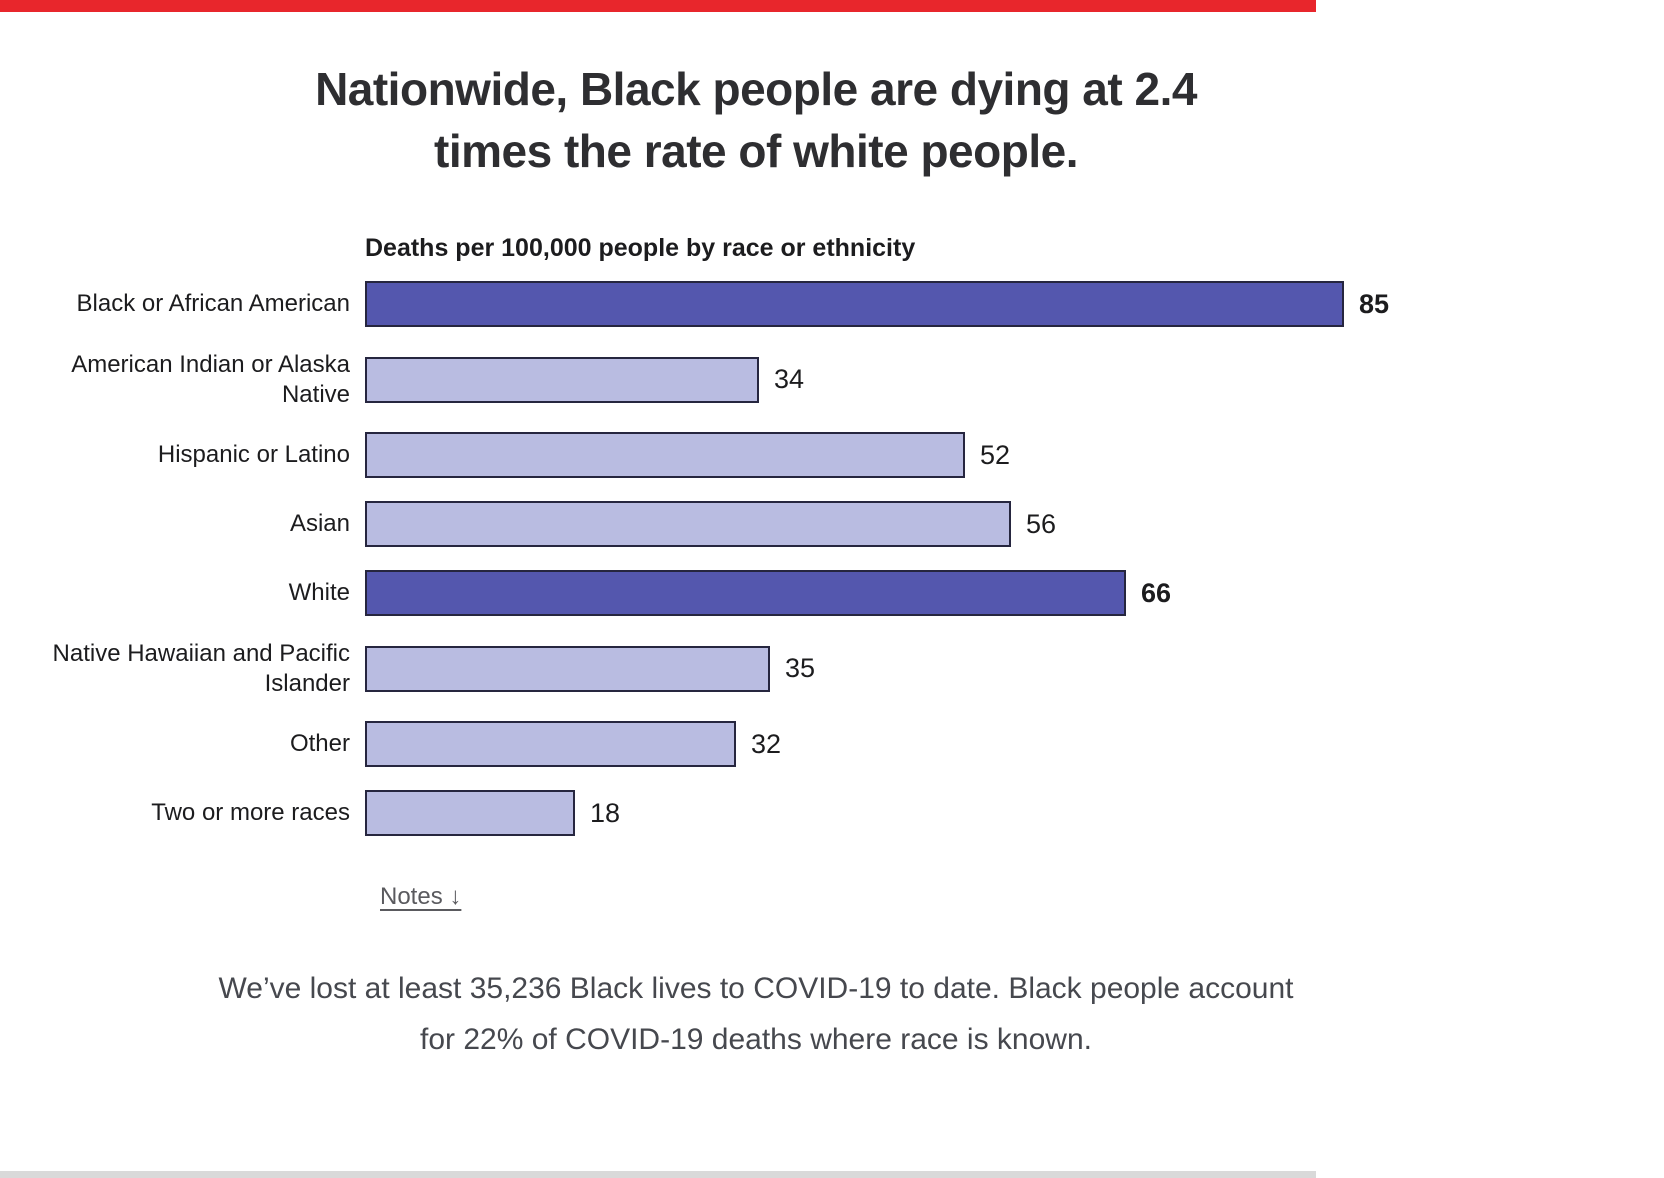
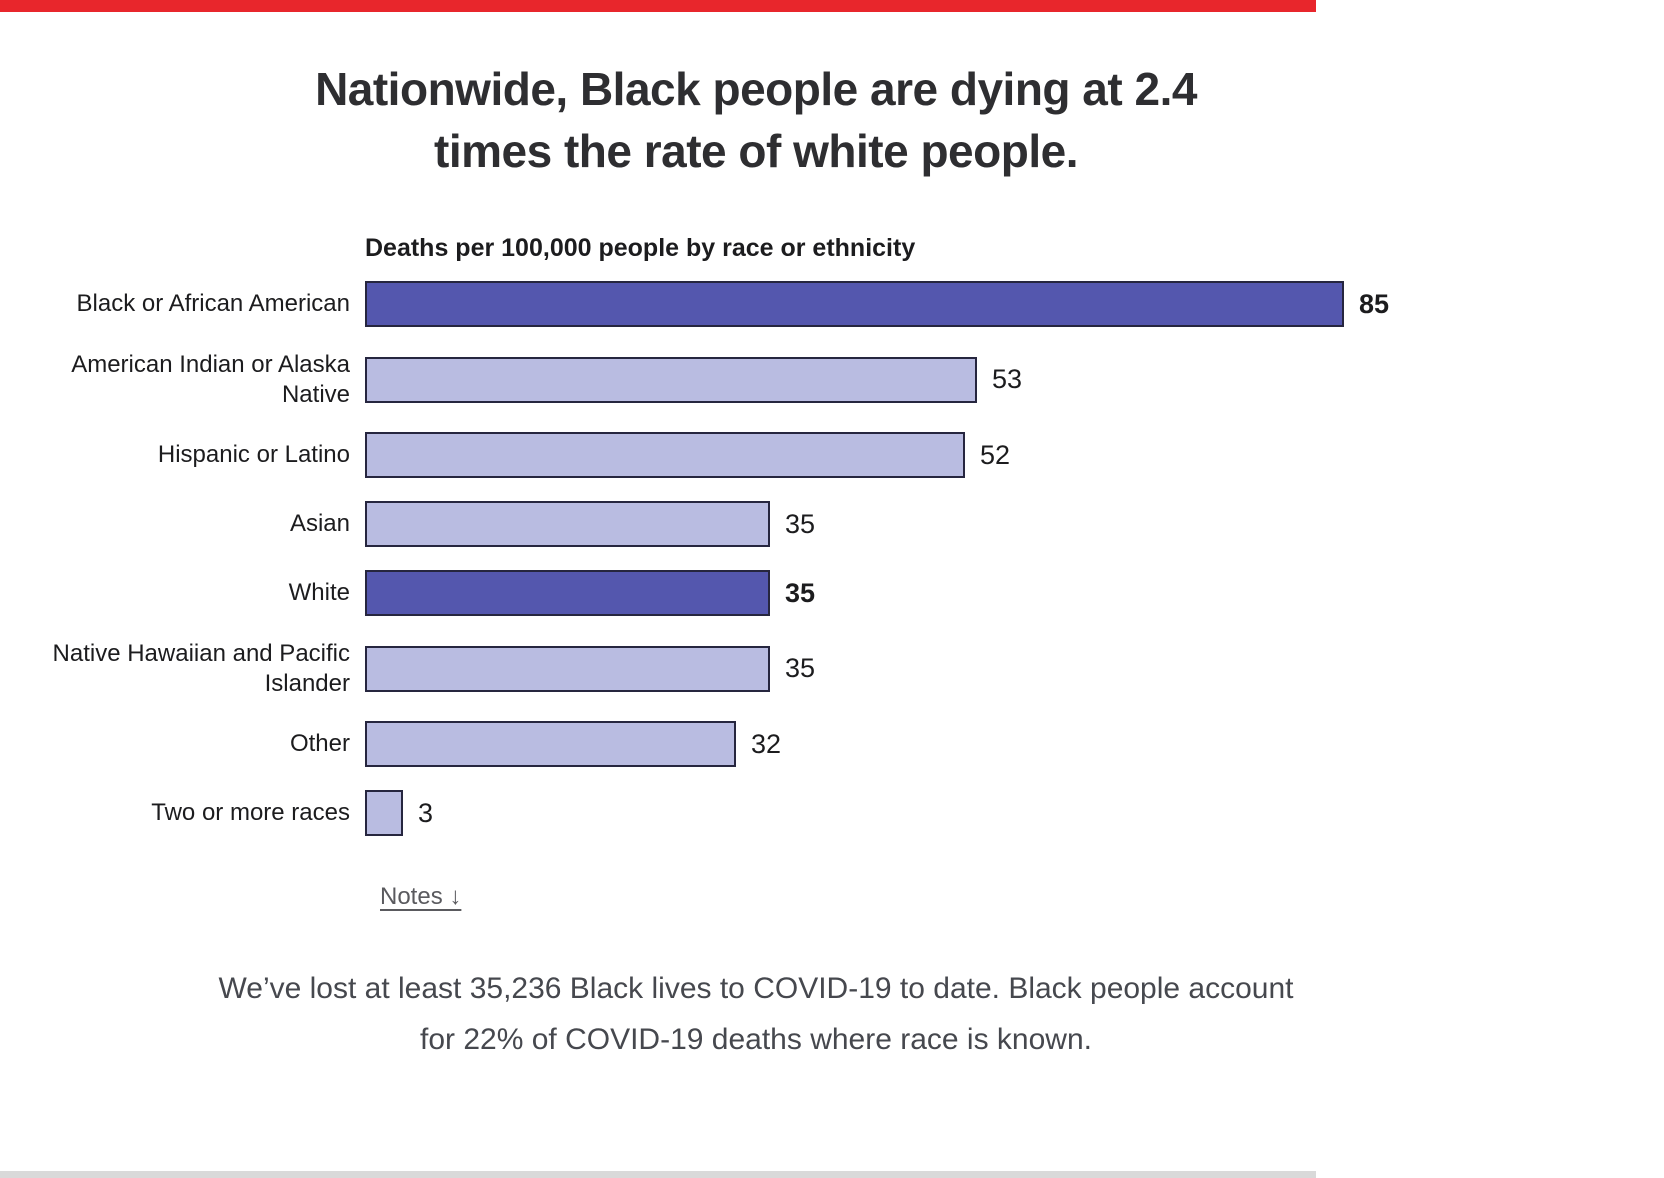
American Indian or Alaska Native: 34 -> 53
Asian: 56 -> 35
White: 66 -> 35
Two or more races: 18 -> 3
